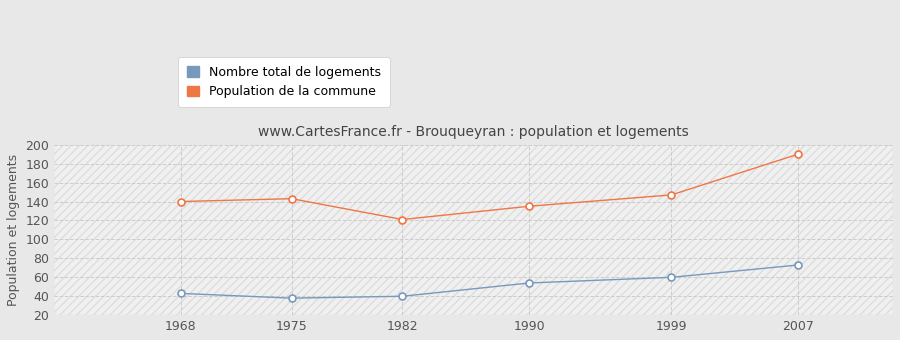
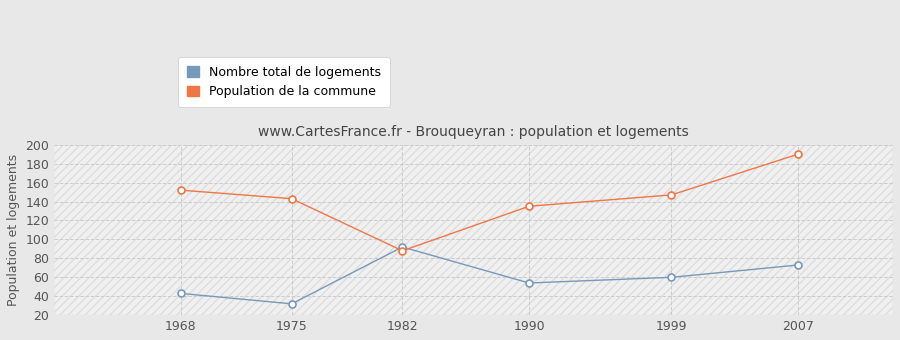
Population de la commune/1968: 140 -> 152
Nombre total de logements/1975: 38 -> 32
Nombre total de logements/1982: 40 -> 92
Population de la commune/1982: 121 -> 88
